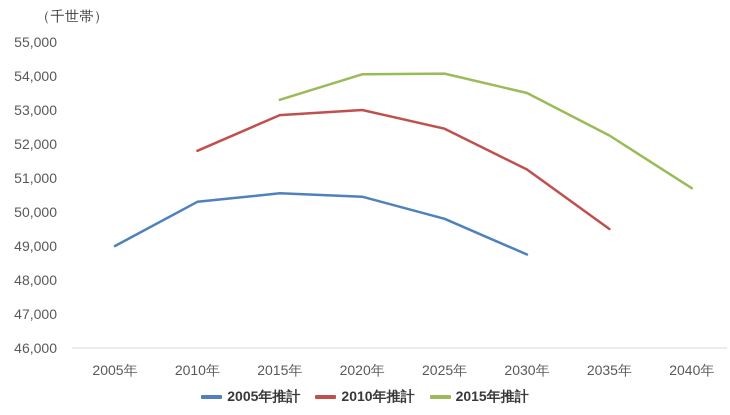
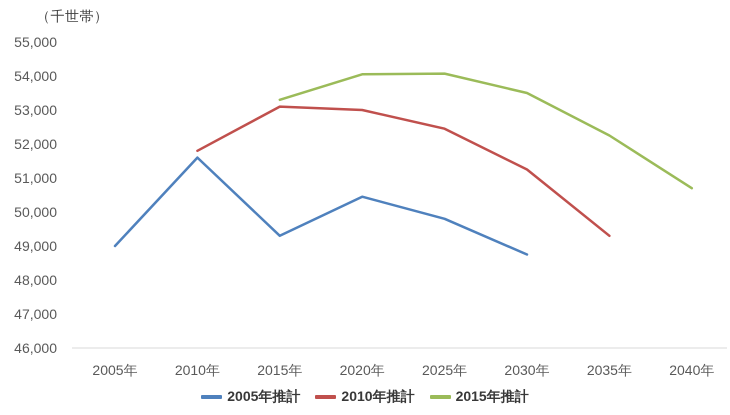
2005年推計/2010年: 50300 -> 51600
2005年推計/2015年: 50600 -> 49300
2010年推計/2015年: 52800 -> 53100
2010年推計/2035年: 49500 -> 49300
